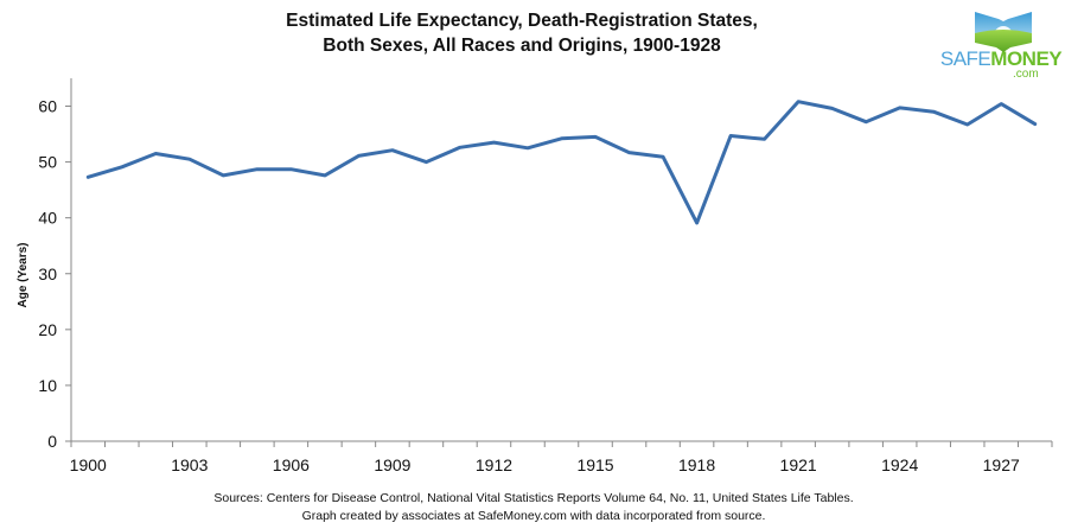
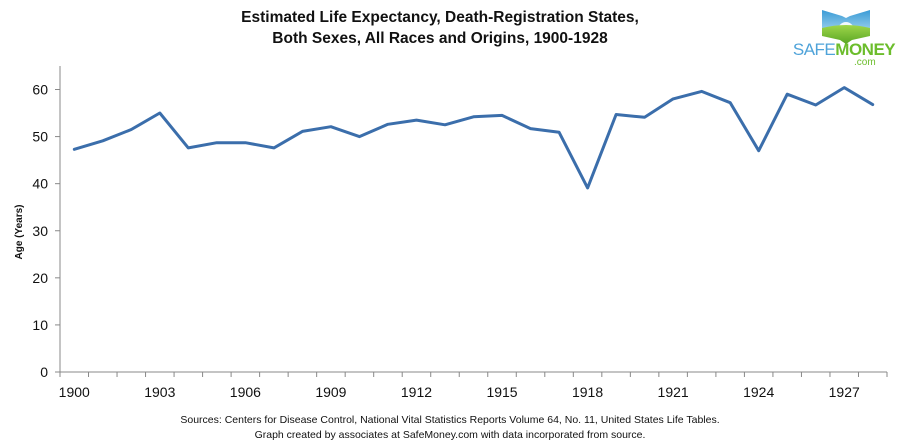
1903: 50 -> 55
1921: 61 -> 58
1924: 60 -> 47
